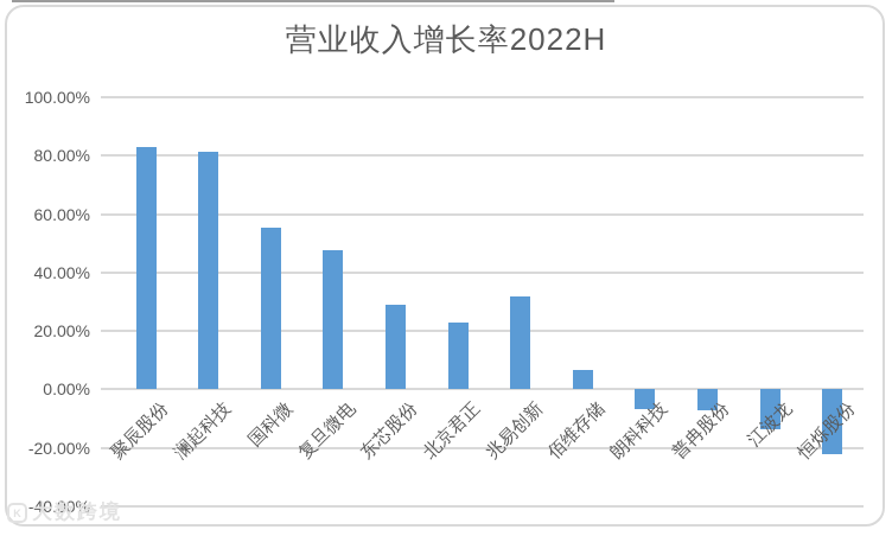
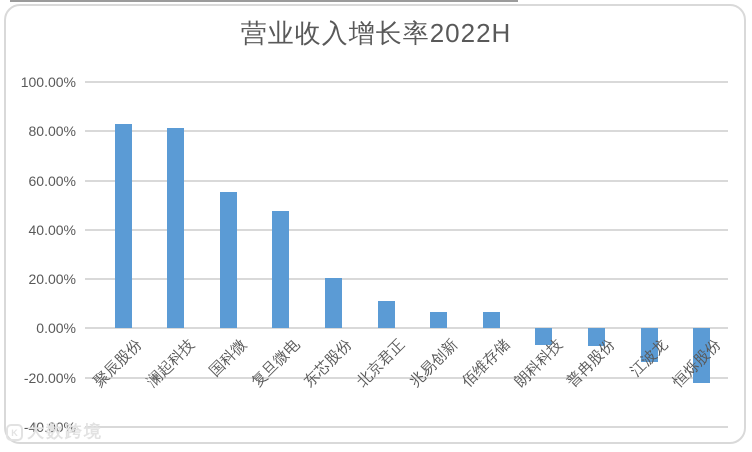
东芯股份: 29% -> 21%
北京君正: 23% -> 11%
兆易创新: 32% -> 7%
